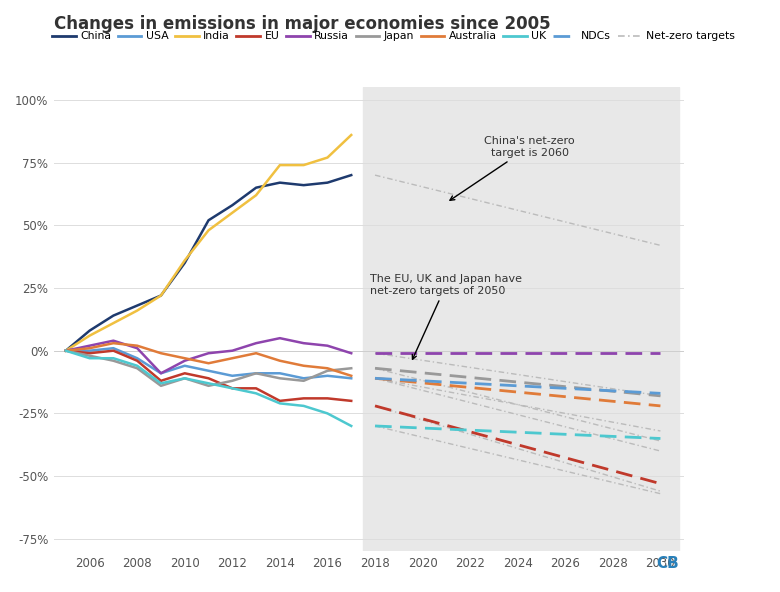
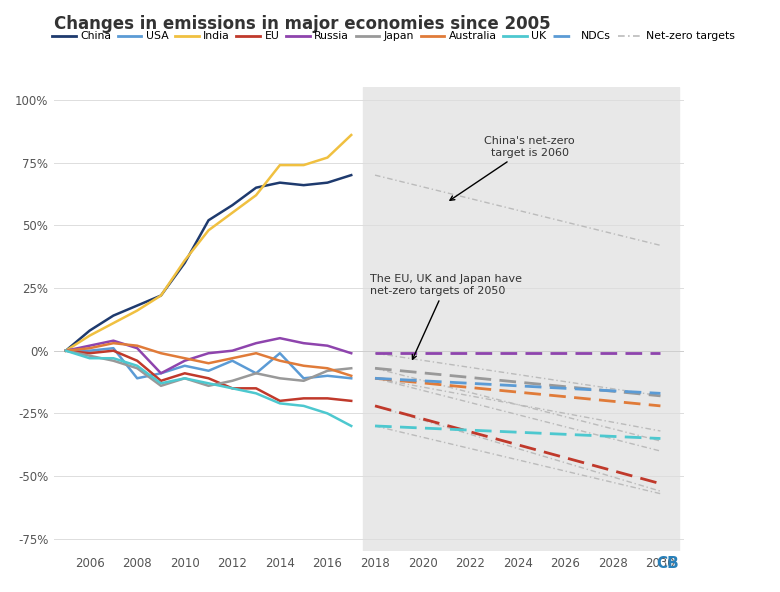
NDCs/2008: -3% -> -11%
NDCs/2012: -10% -> -4%
NDCs/2014: -9% -> -1%
